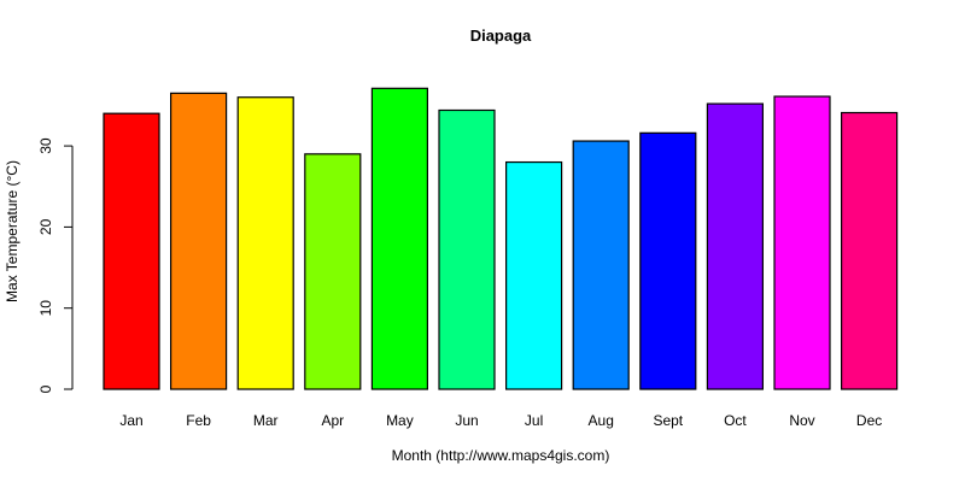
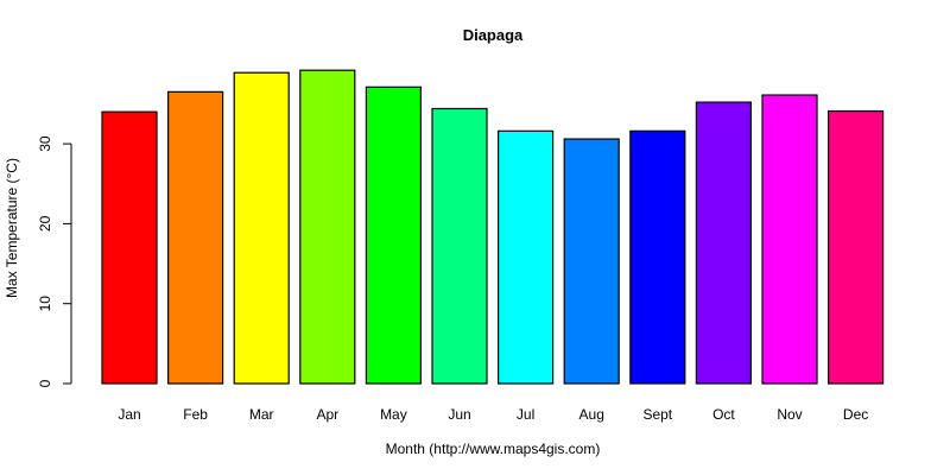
Mar: 36 -> 39
Apr: 29 -> 39
Jul: 28 -> 32
